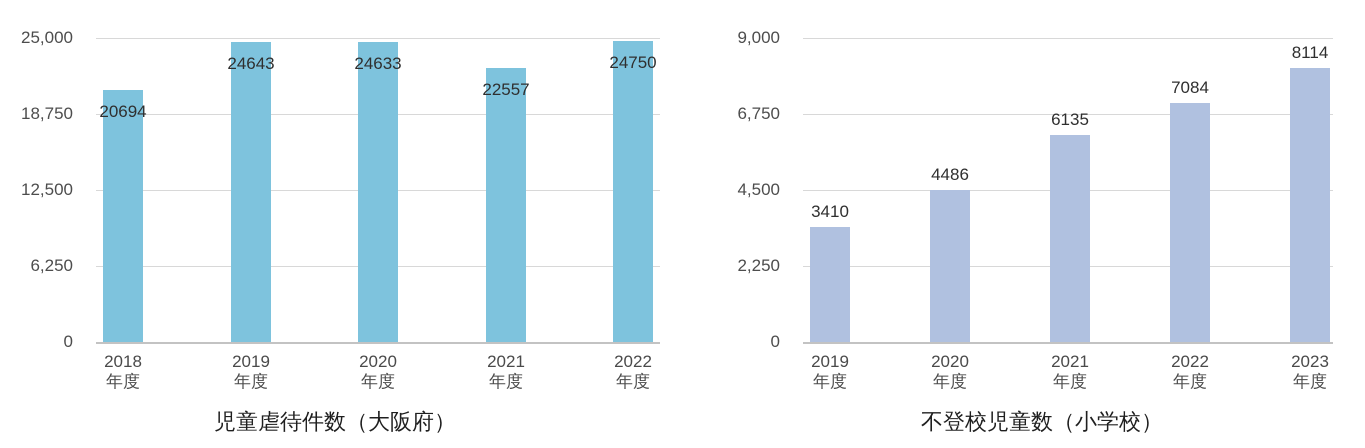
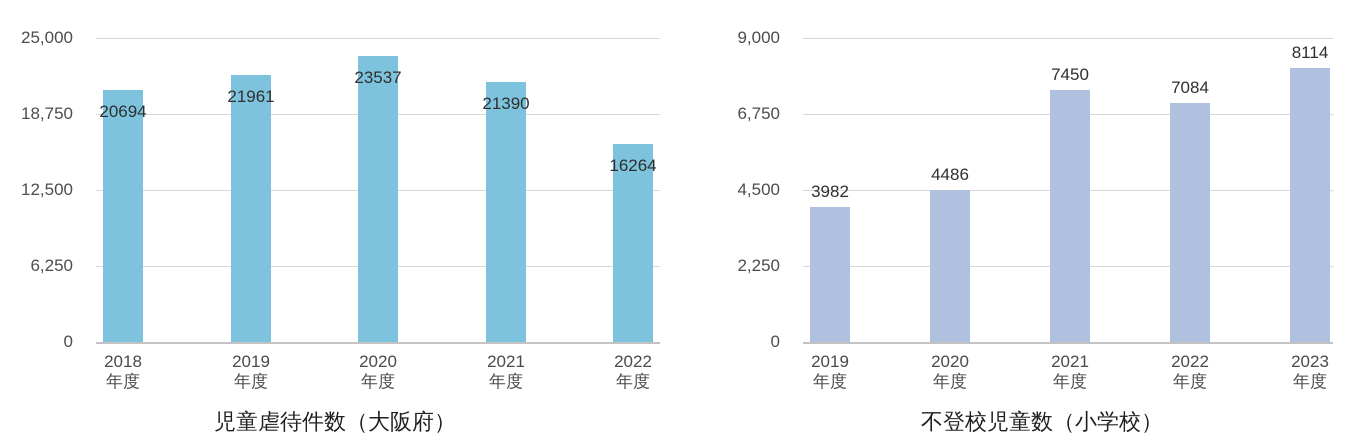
児童虐待件数（大阪府）/2019: 24643 -> 21961
児童虐待件数（大阪府）/2020: 24633 -> 23537
児童虐待件数（大阪府）/2021: 22557 -> 21390
児童虐待件数（大阪府）/2022: 24750 -> 16264
不登校児童数（小学校）/2019: 3410 -> 3982
不登校児童数（小学校）/2021: 6135 -> 7450
